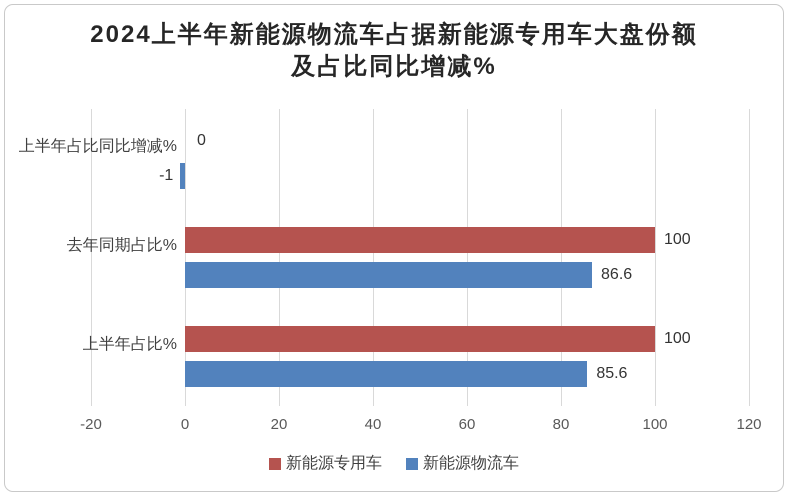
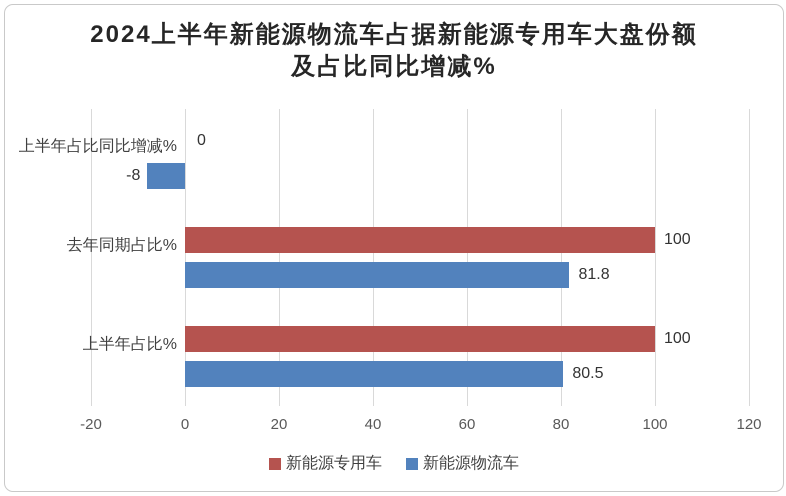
新能源物流车/上半年占比同比增减%: -1 -> -8
新能源物流车/去年同期占比%: 86.6 -> 81.8
新能源物流车/上半年占比%: 85.6 -> 80.5
